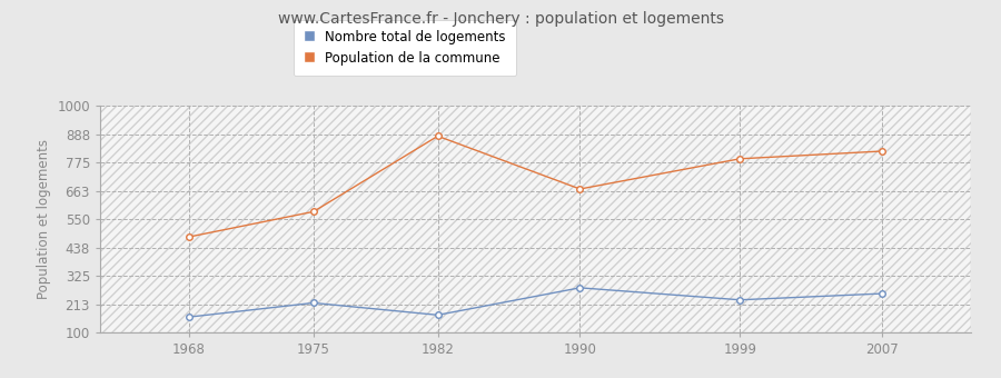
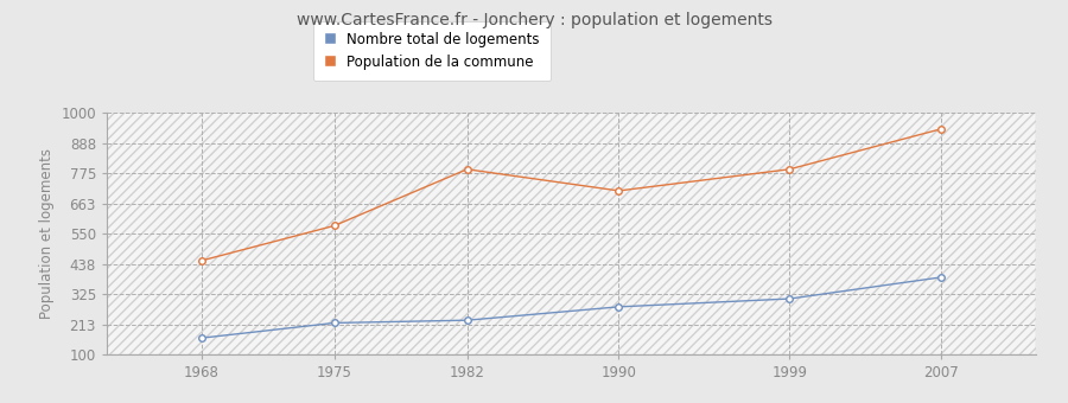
Population de la commune/1968: 480 -> 450
Nombre total de logements/1982: 170 -> 228
Population de la commune/1982: 880 -> 790
Population de la commune/1990: 670 -> 710
Nombre total de logements/1999: 230 -> 308
Nombre total de logements/2007: 255 -> 388
Population de la commune/2007: 820 -> 940
